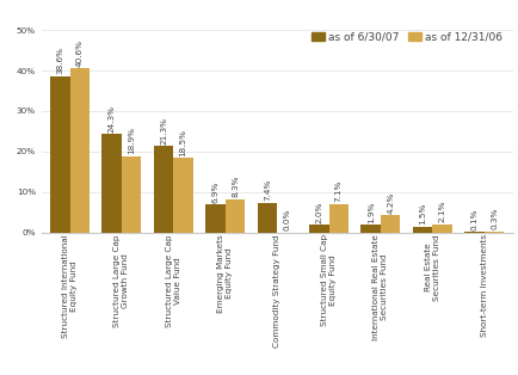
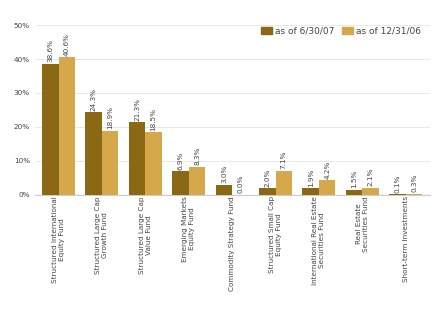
as of 6/30/07/Commodity Strategy Fund: 7.4% -> 3.0%
